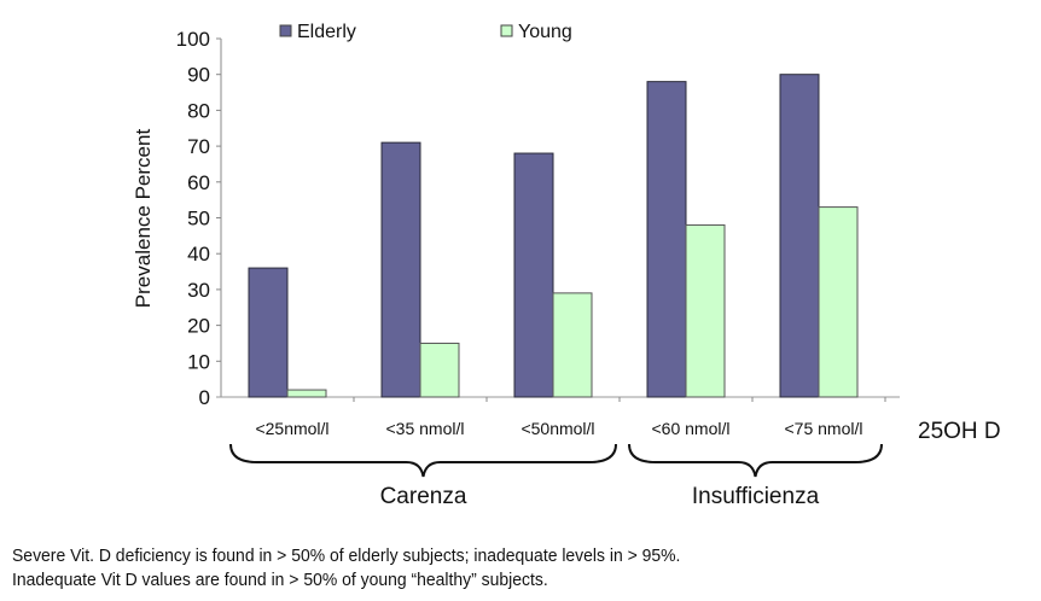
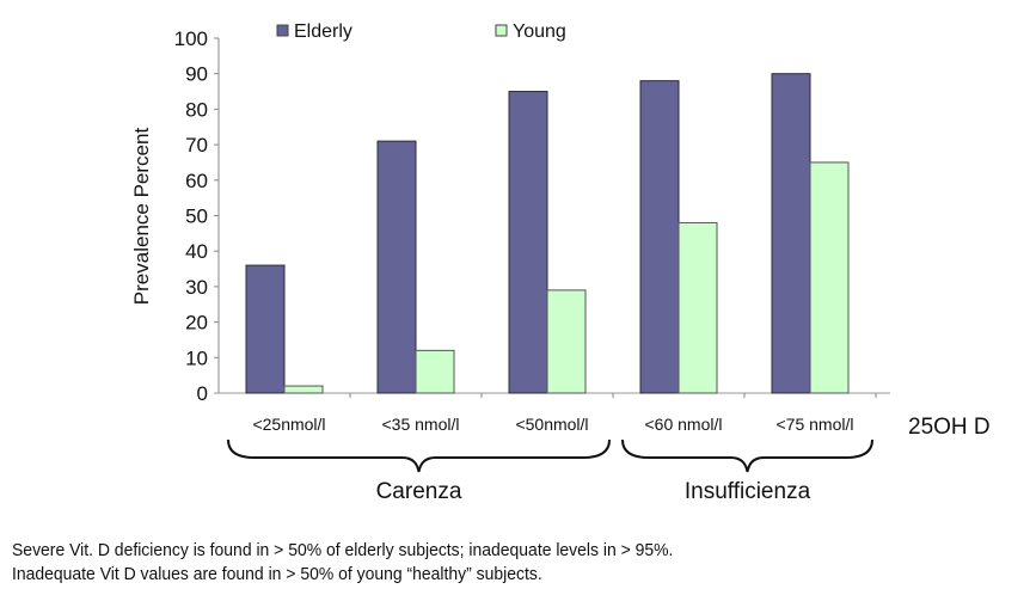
Young/<35 nmol/l: 15 -> 12
Elderly/<50nmol/l: 68 -> 85
Young/<75 nmol/l: 53 -> 65
